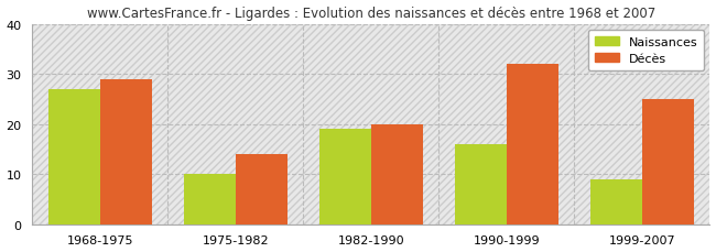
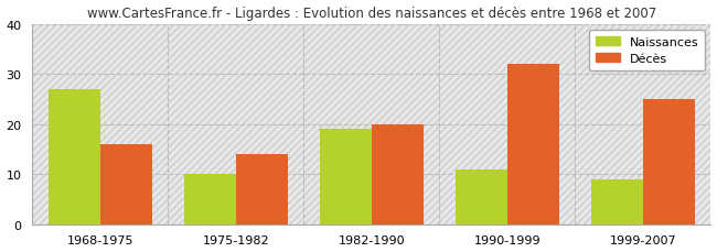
Décès/1968-1975: 29 -> 16
Naissances/1990-1999: 16 -> 11
